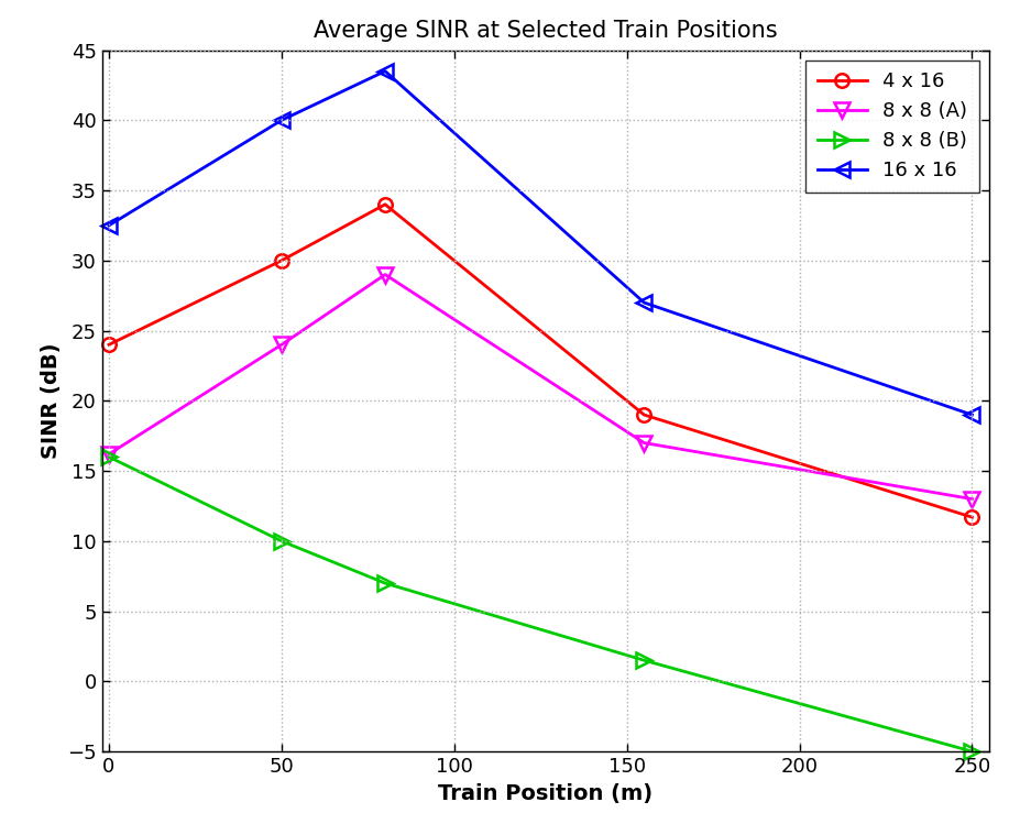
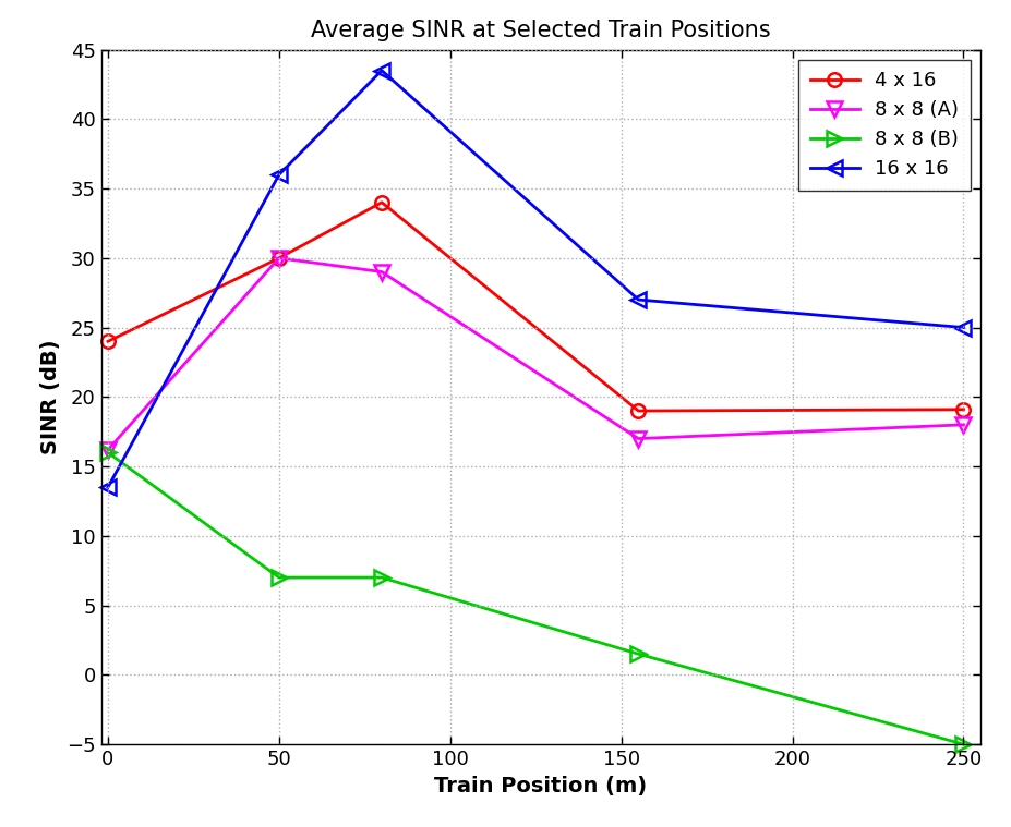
16 x 16/0: 32.5 -> 13.5
8 x 8 (A)/50: 24.0 -> 30.0
8 x 8 (B)/50: 10.0 -> 7.0
16 x 16/50: 40.0 -> 36.0
4 x 16/250: 11.7 -> 19.1
8 x 8 (A)/250: 13.0 -> 18.0
16 x 16/250: 19.0 -> 25.0
